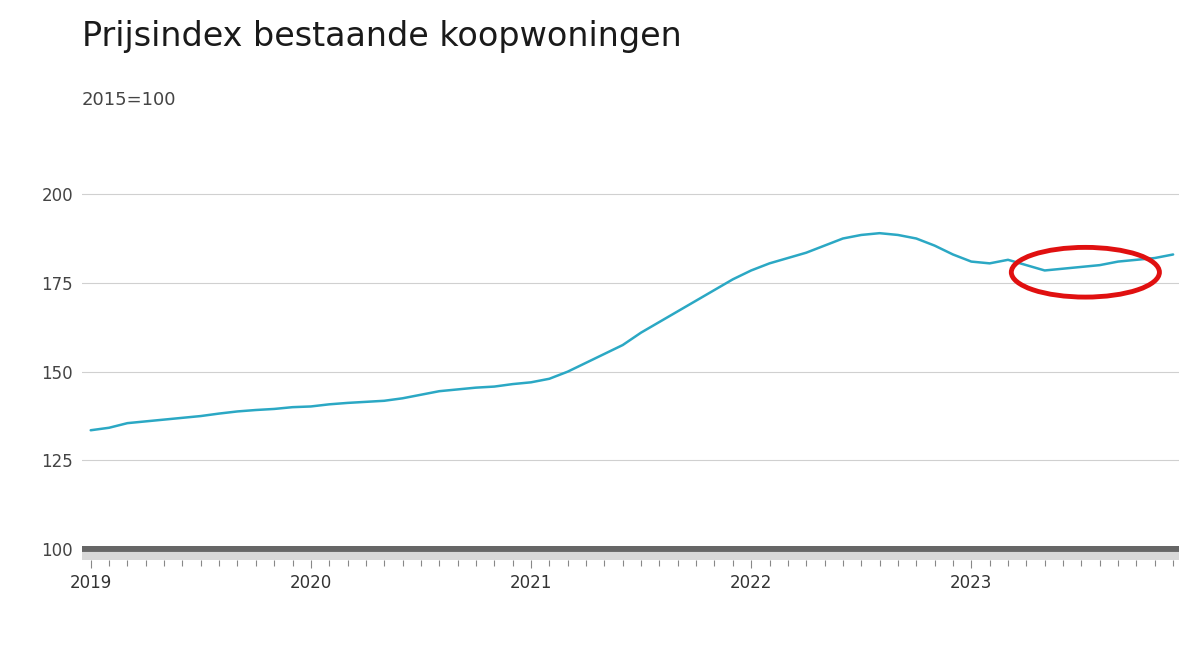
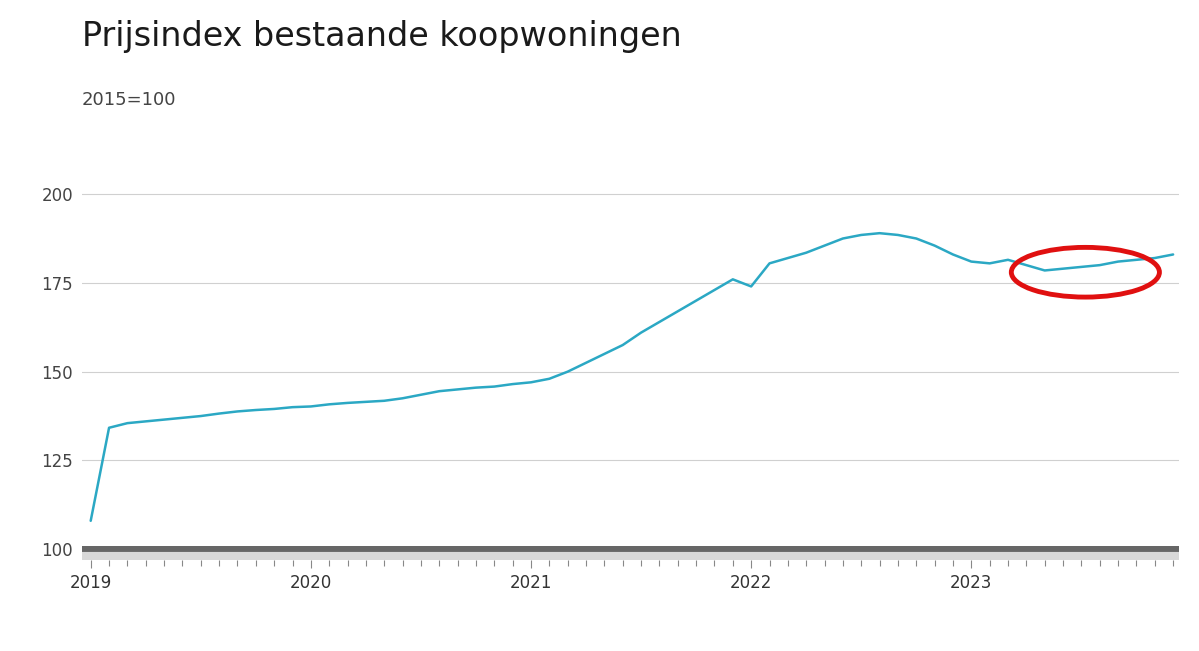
2019: 133.5 -> 108.0
2022: 178.5 -> 174.0
